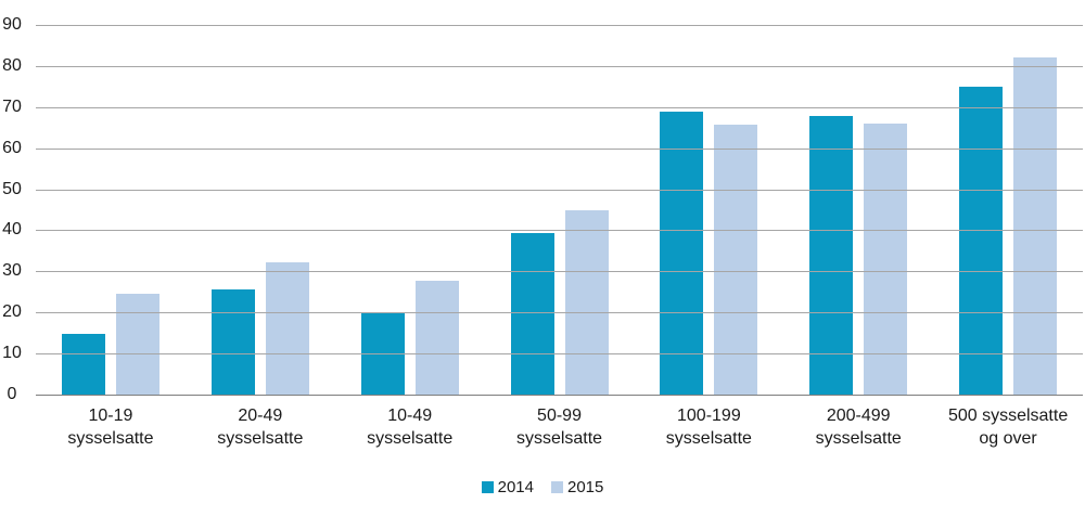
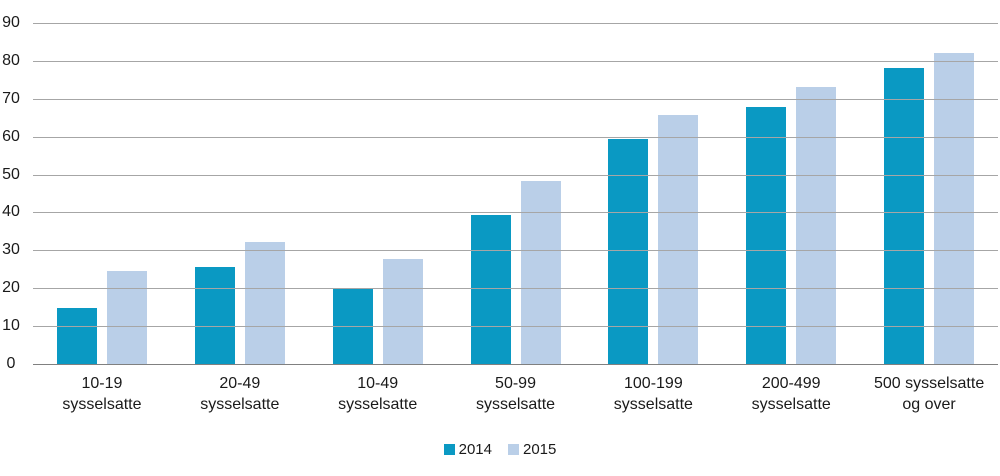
2015/50-99 sysselsatte: 45 -> 48
2014/100-199 sysselsatte: 69 -> 59
2015/200-499 sysselsatte: 66 -> 73
2014/500 sysselsatte og over: 75 -> 78
